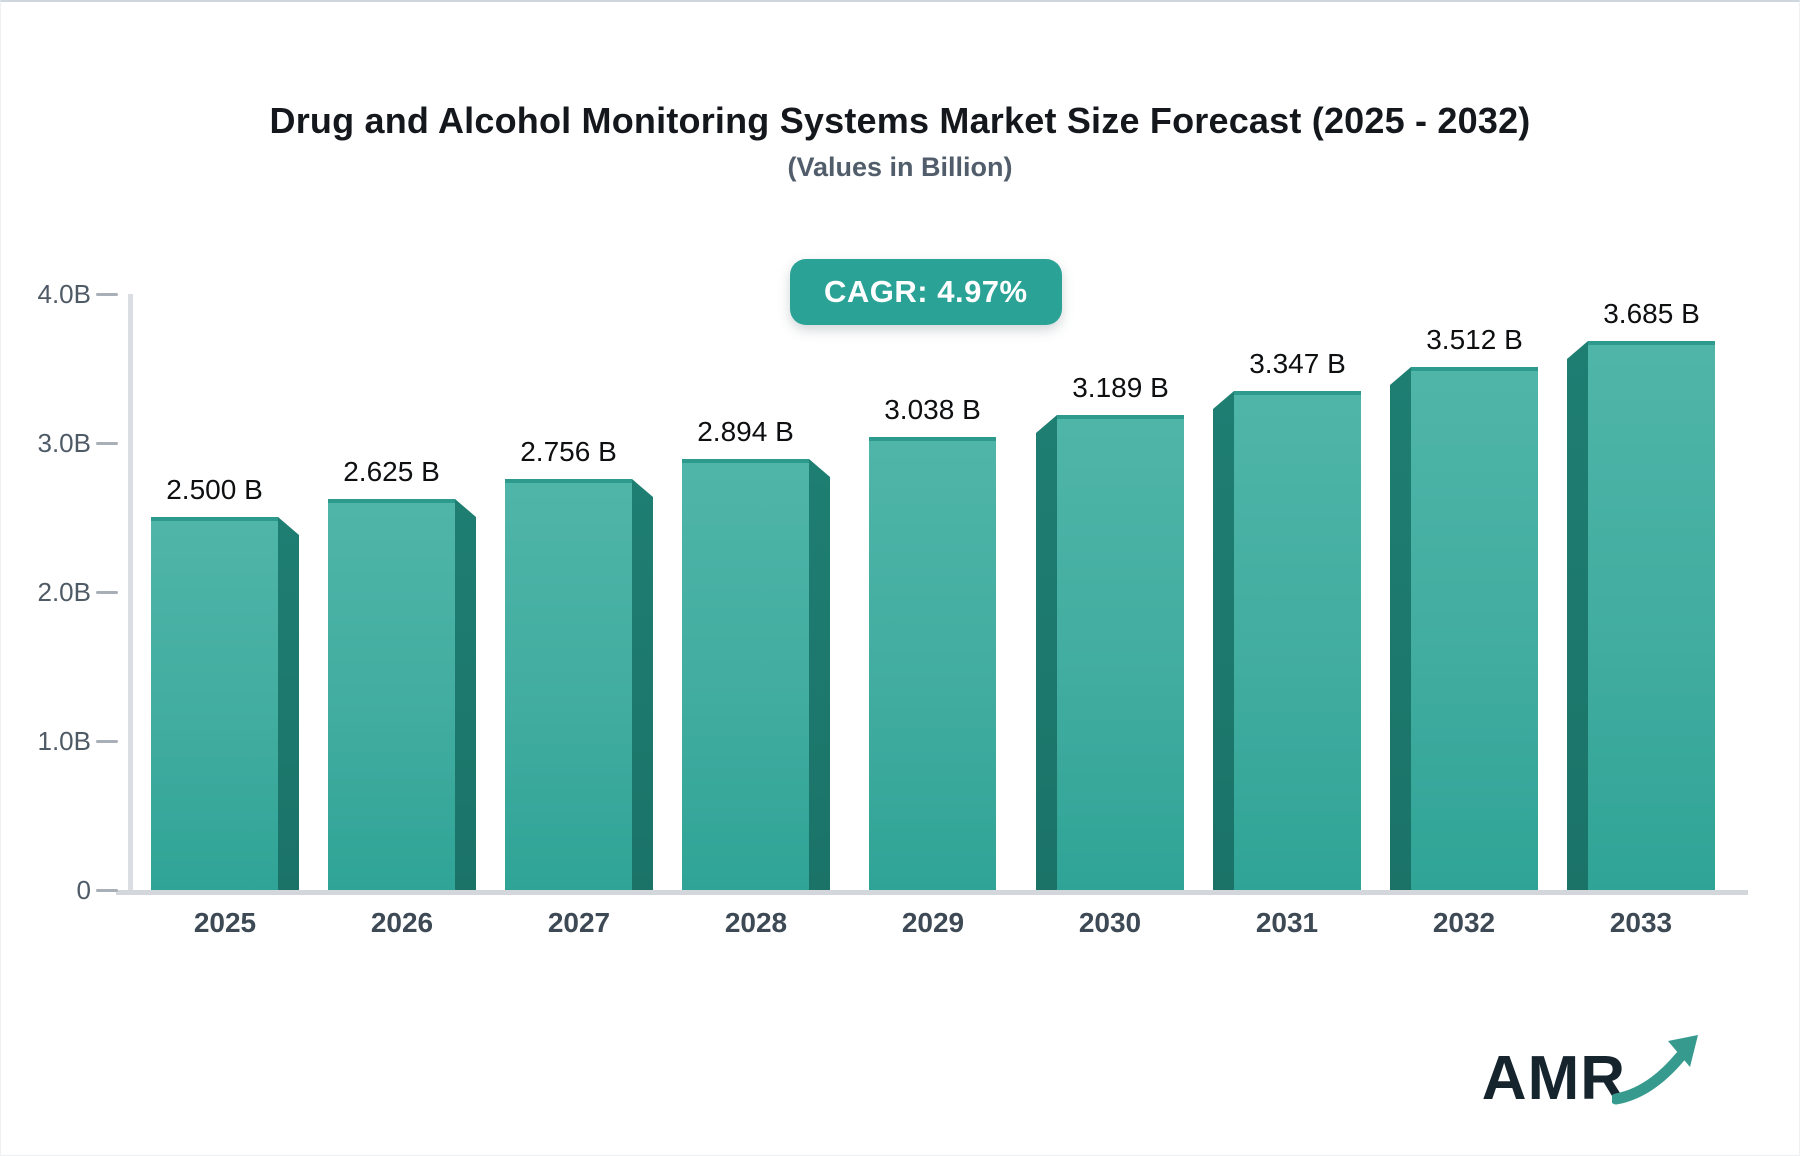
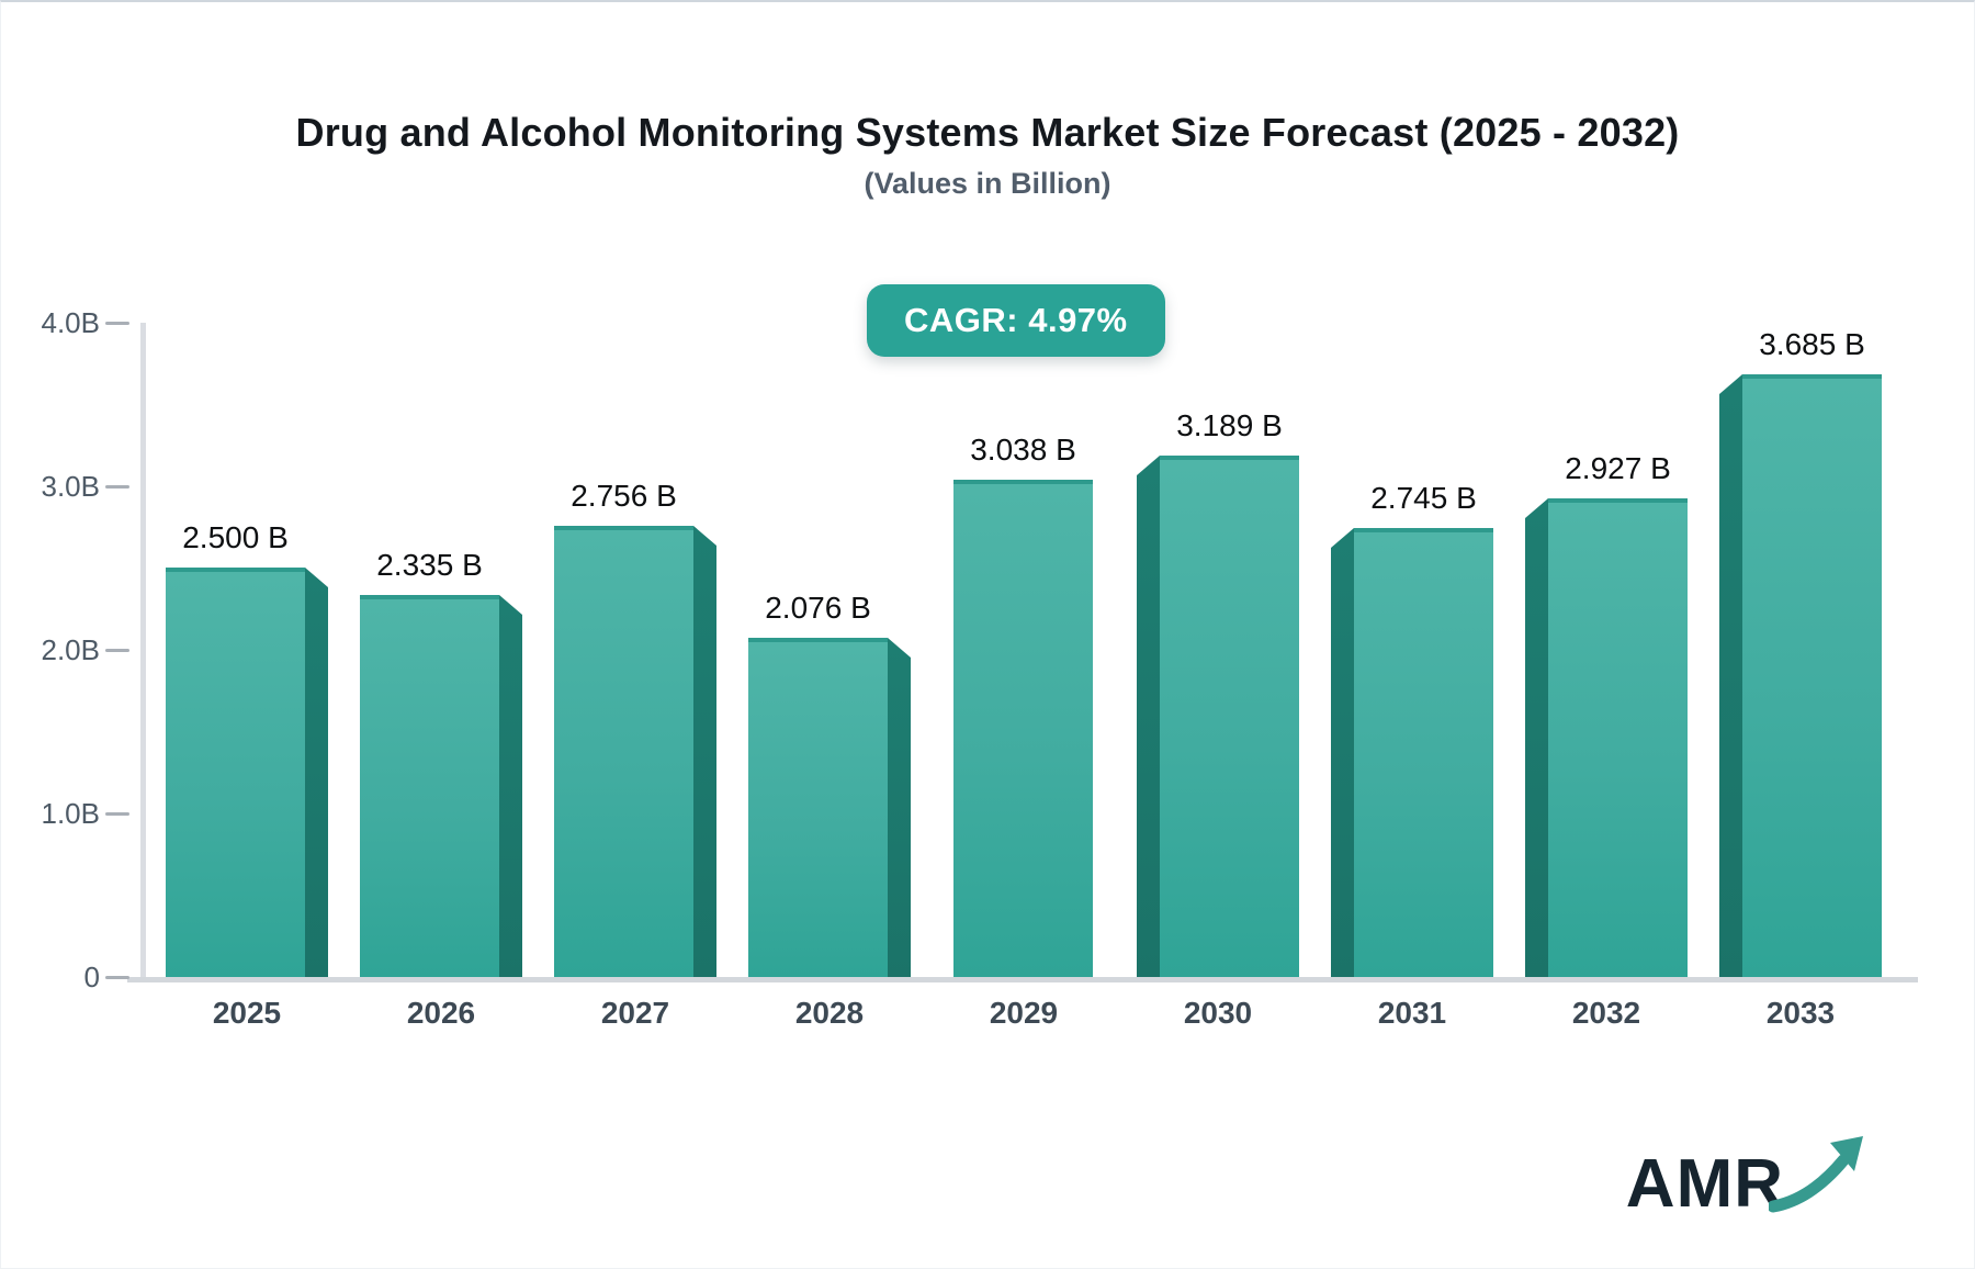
2026: 2.625 -> 2.335
2028: 2.894 -> 2.076
2031: 3.347 -> 2.745
2032: 3.512 -> 2.927
